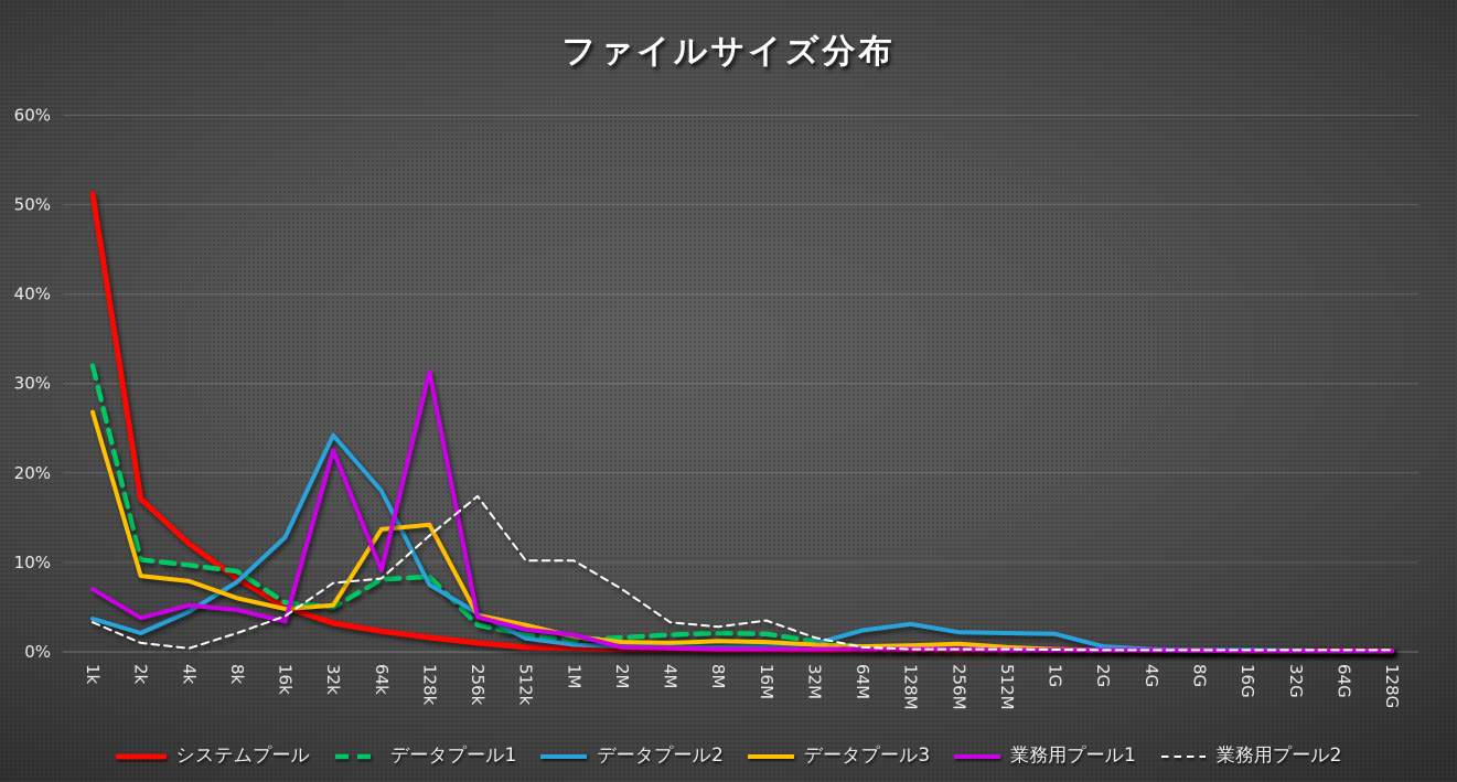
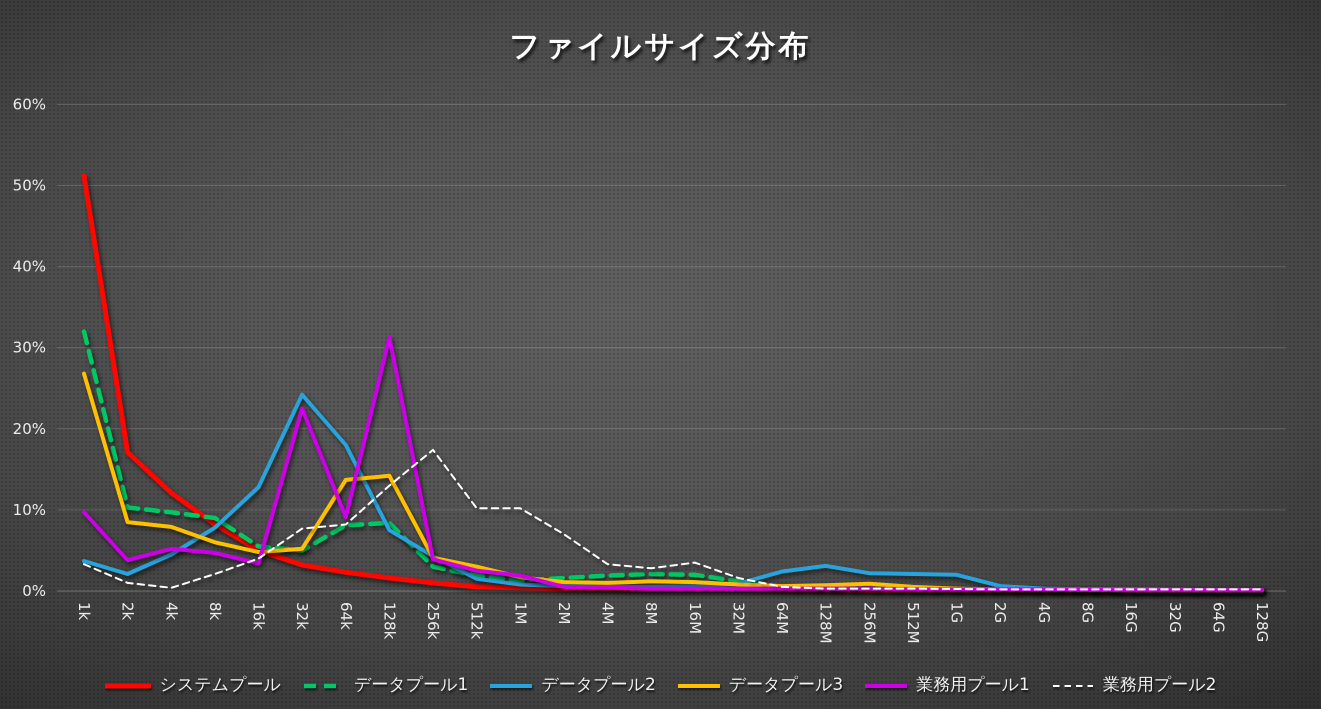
業務用プール1/1k: 7% -> 10%
